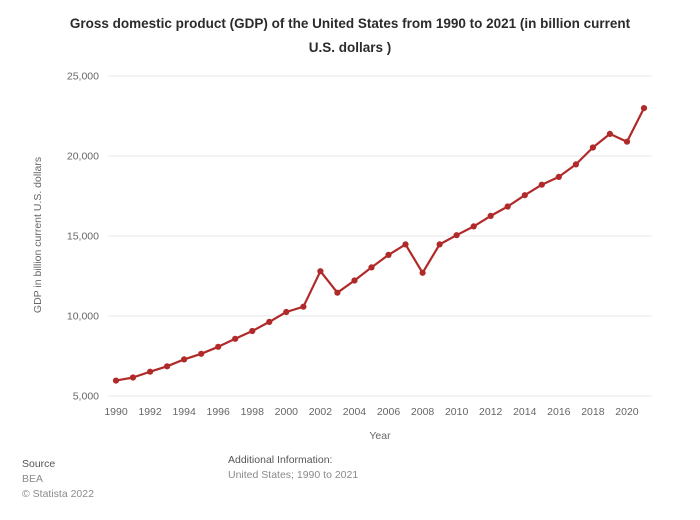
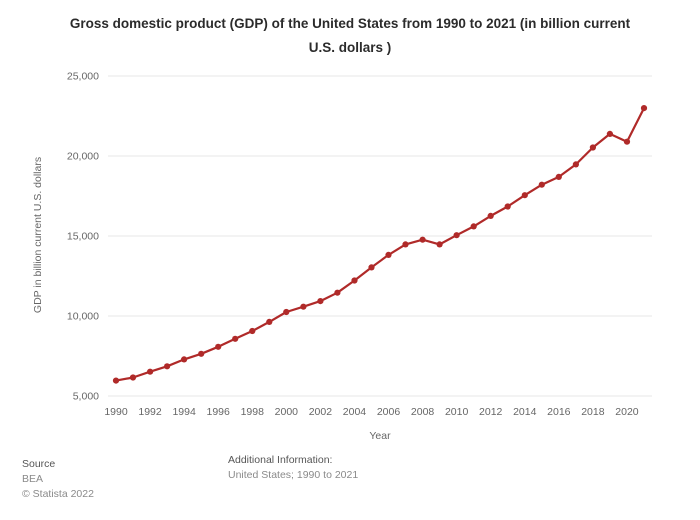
2002: 12800 -> 10900
2008: 12700 -> 14800
